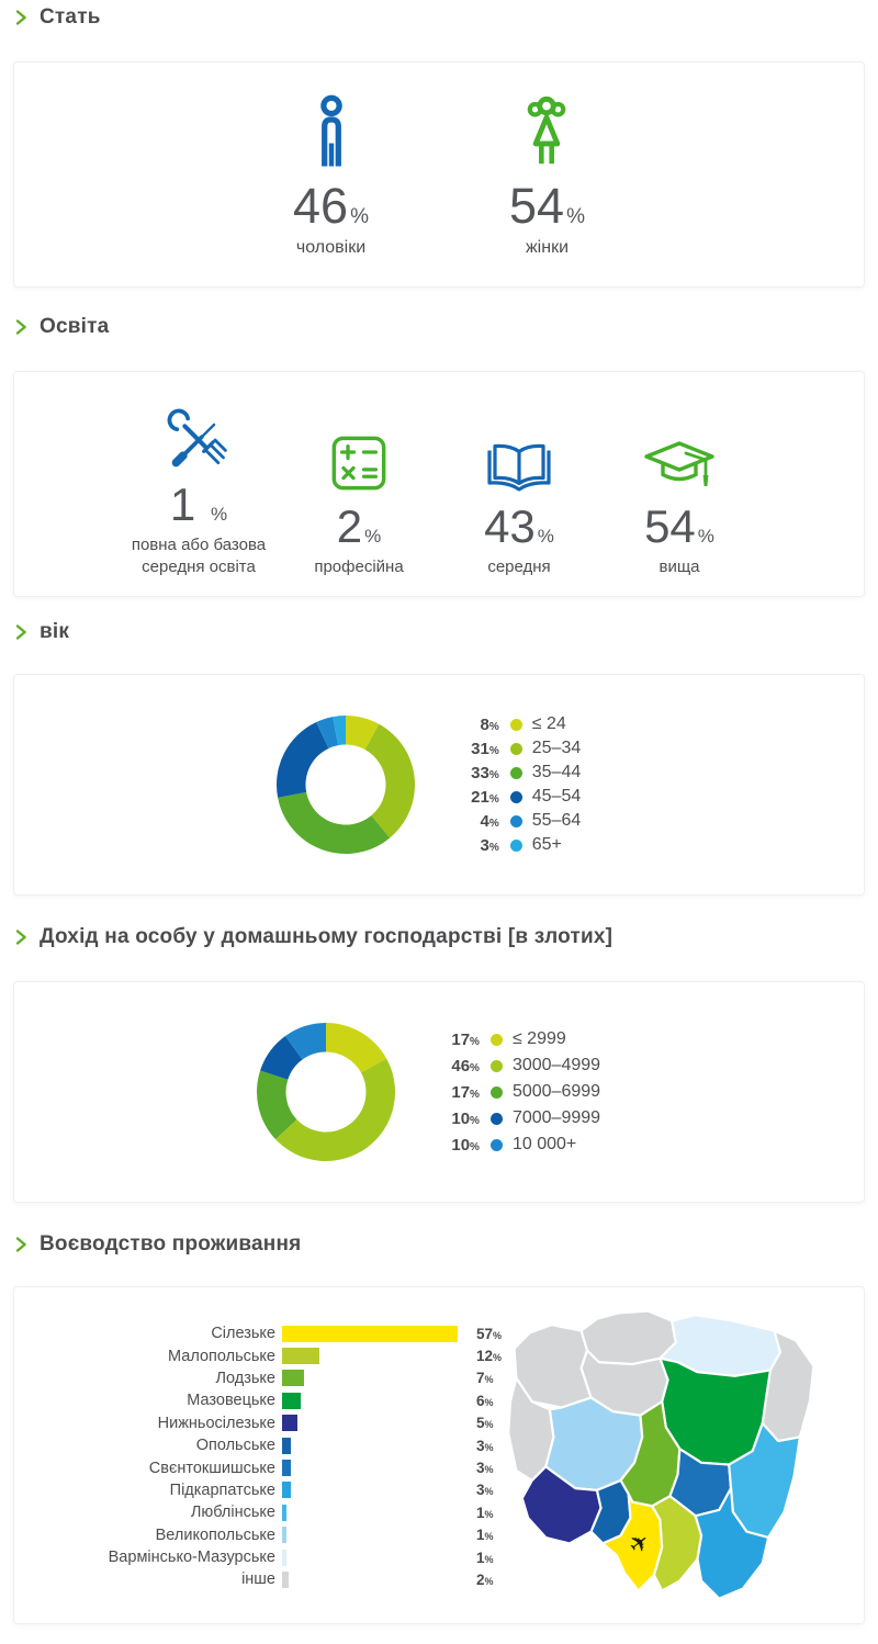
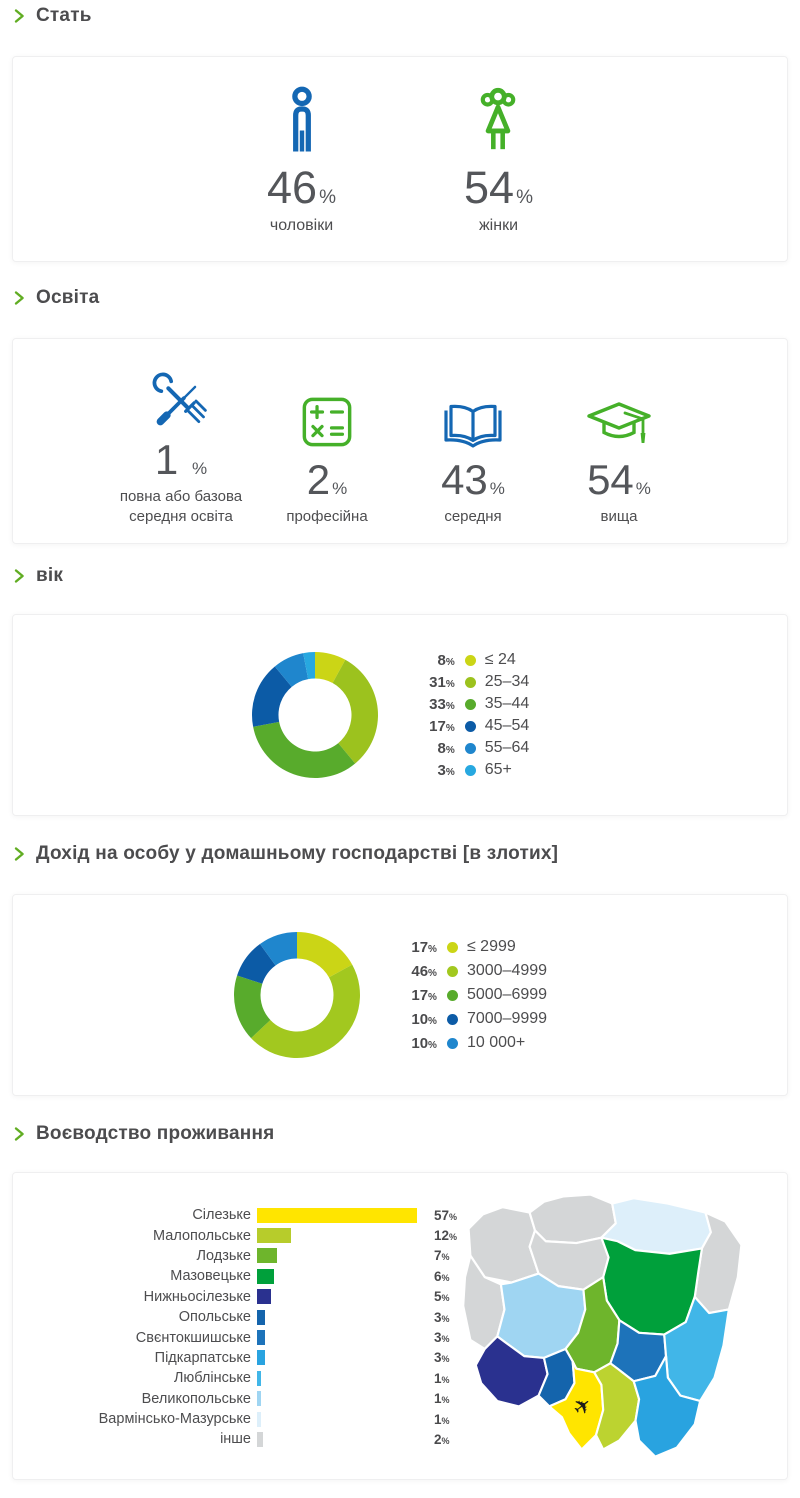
вік/45–54: 21 -> 17
вік/55–64: 4 -> 8
